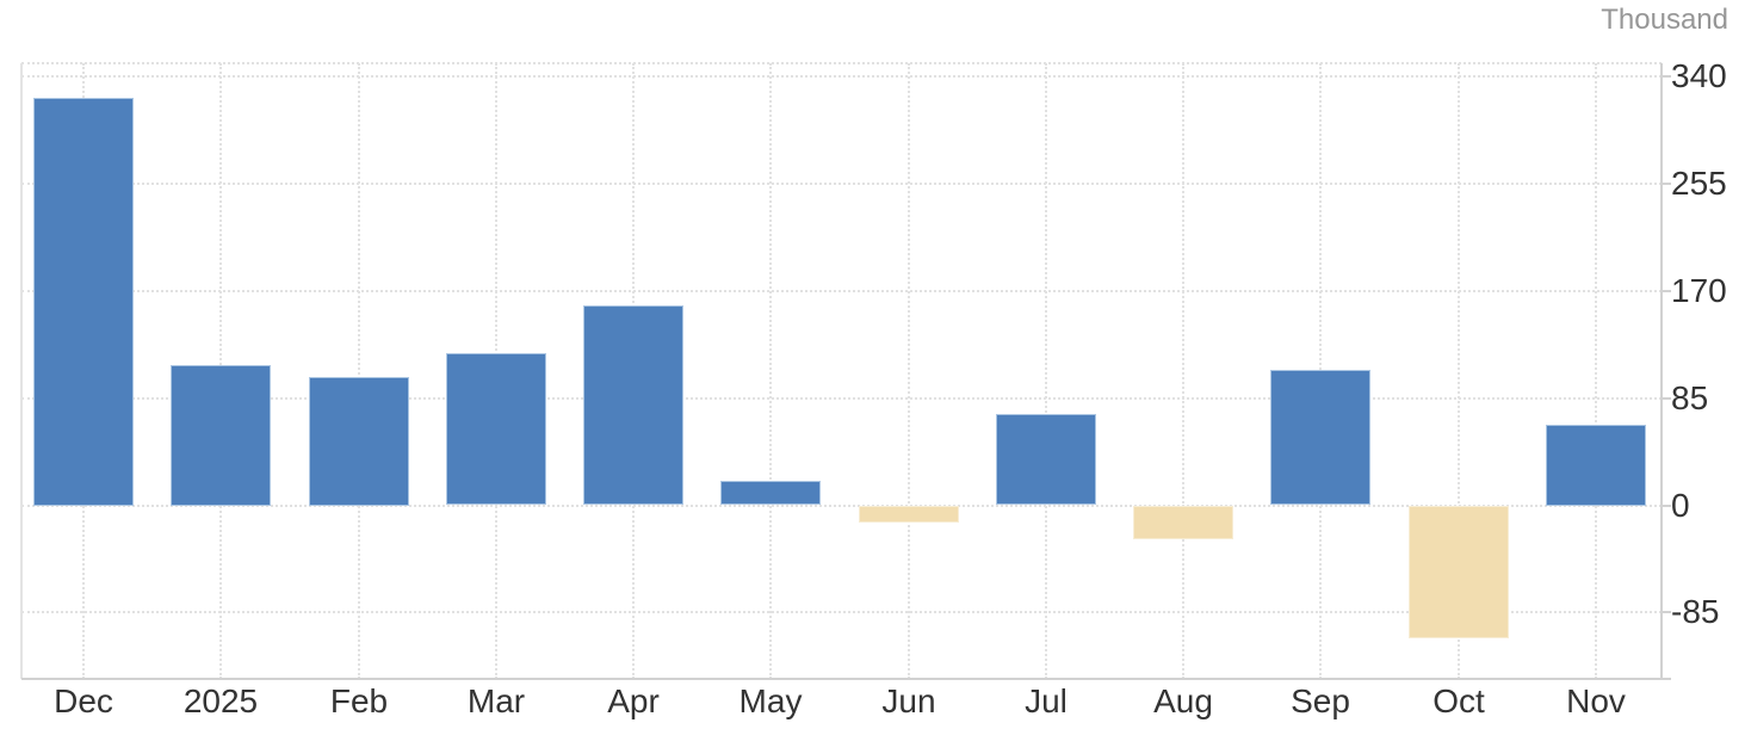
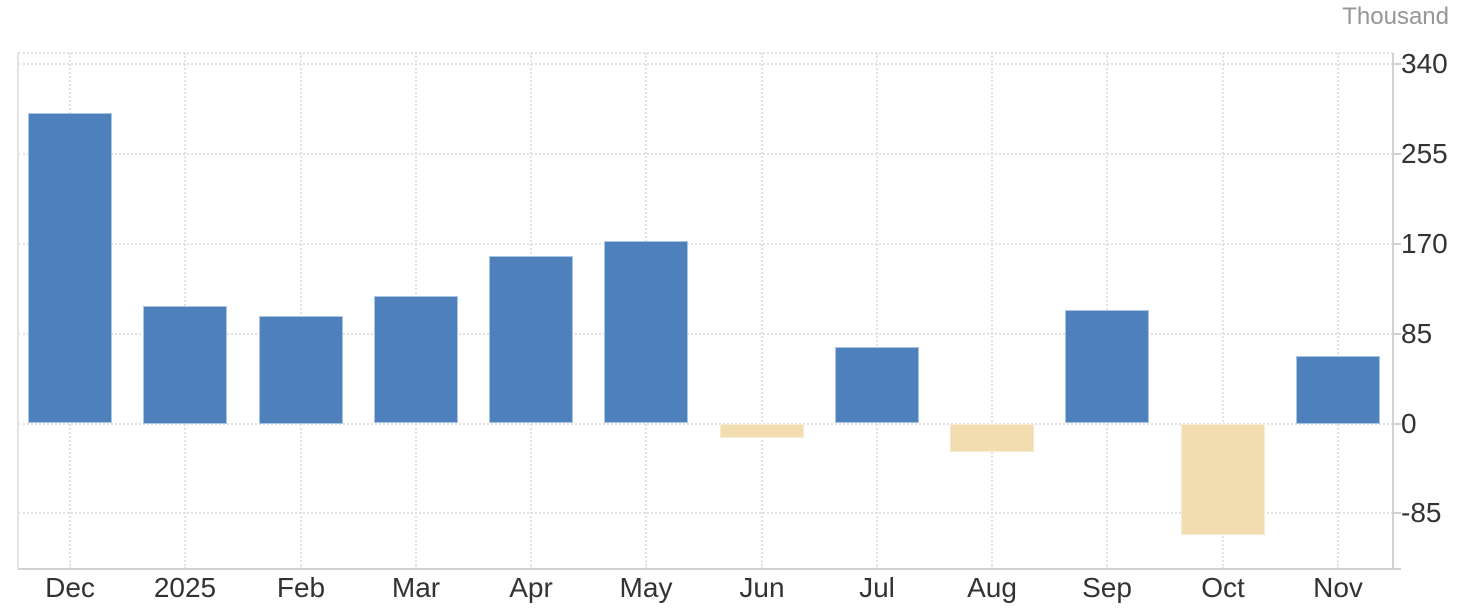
Dec: 323 -> 293
May: 19 -> 172
